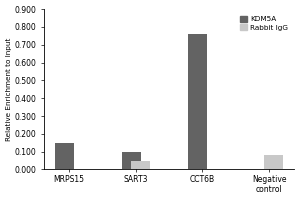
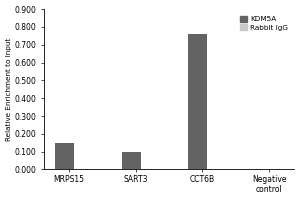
Rabbit IgG/SART3: 0.05 -> 0.00
Rabbit IgG/Negative control: 0.08 -> 0.00
